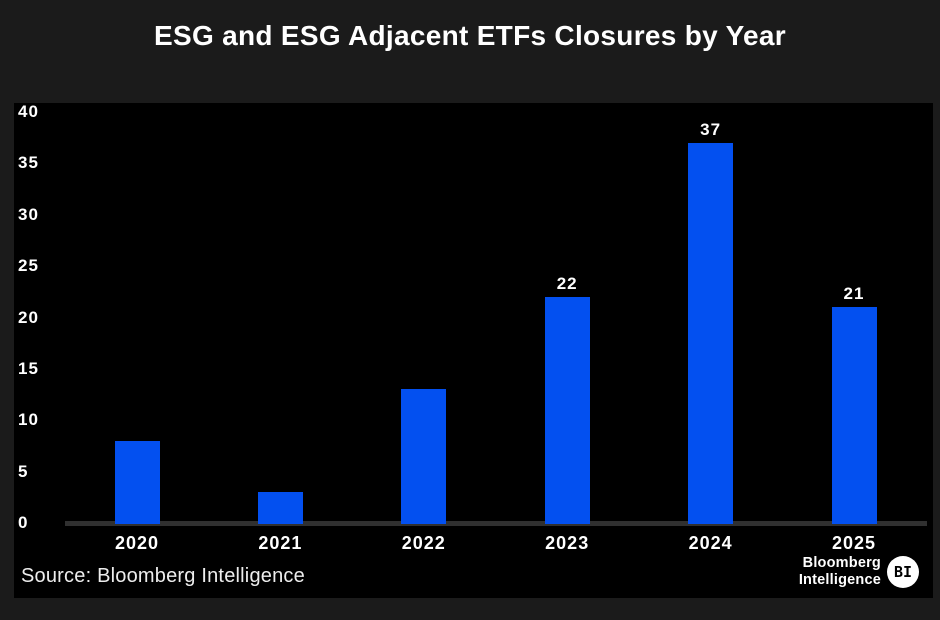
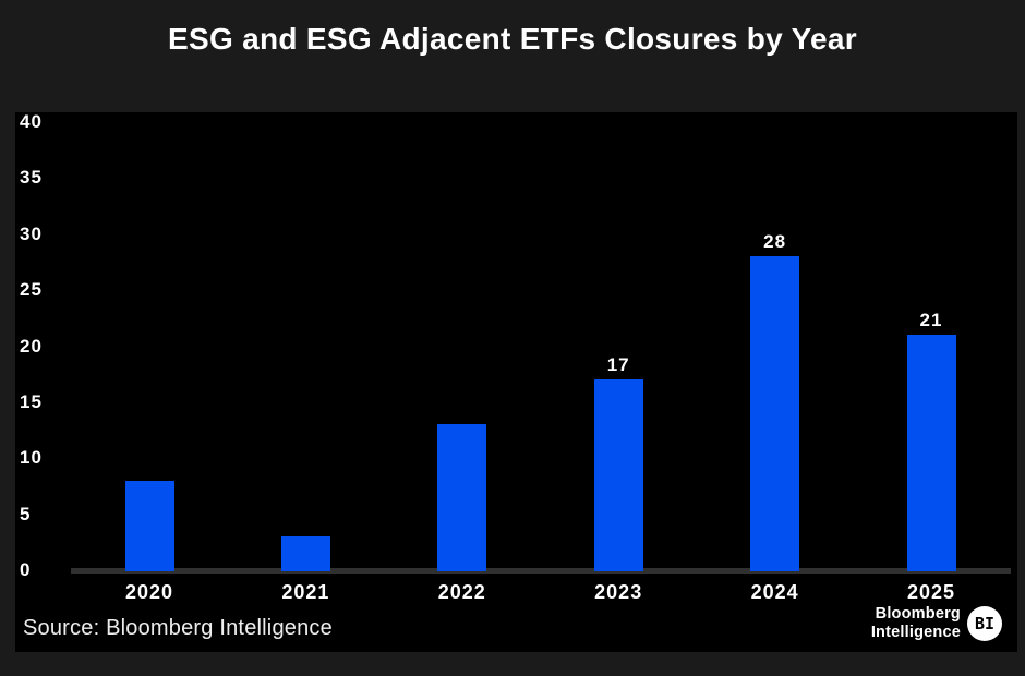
2023: 22 -> 17
2024: 37 -> 28
